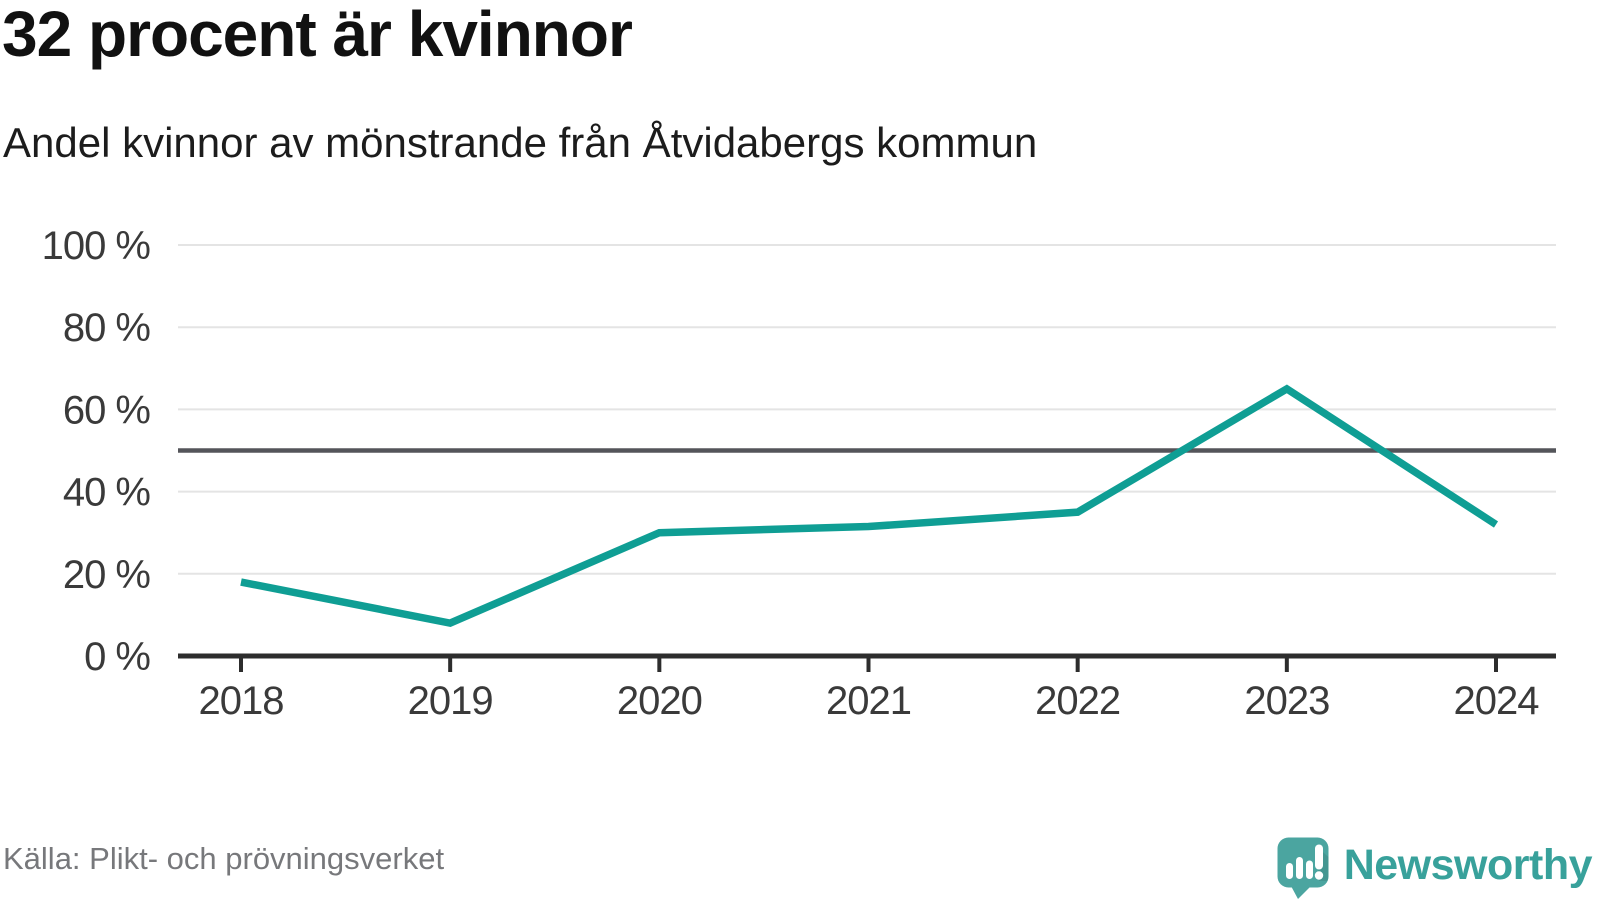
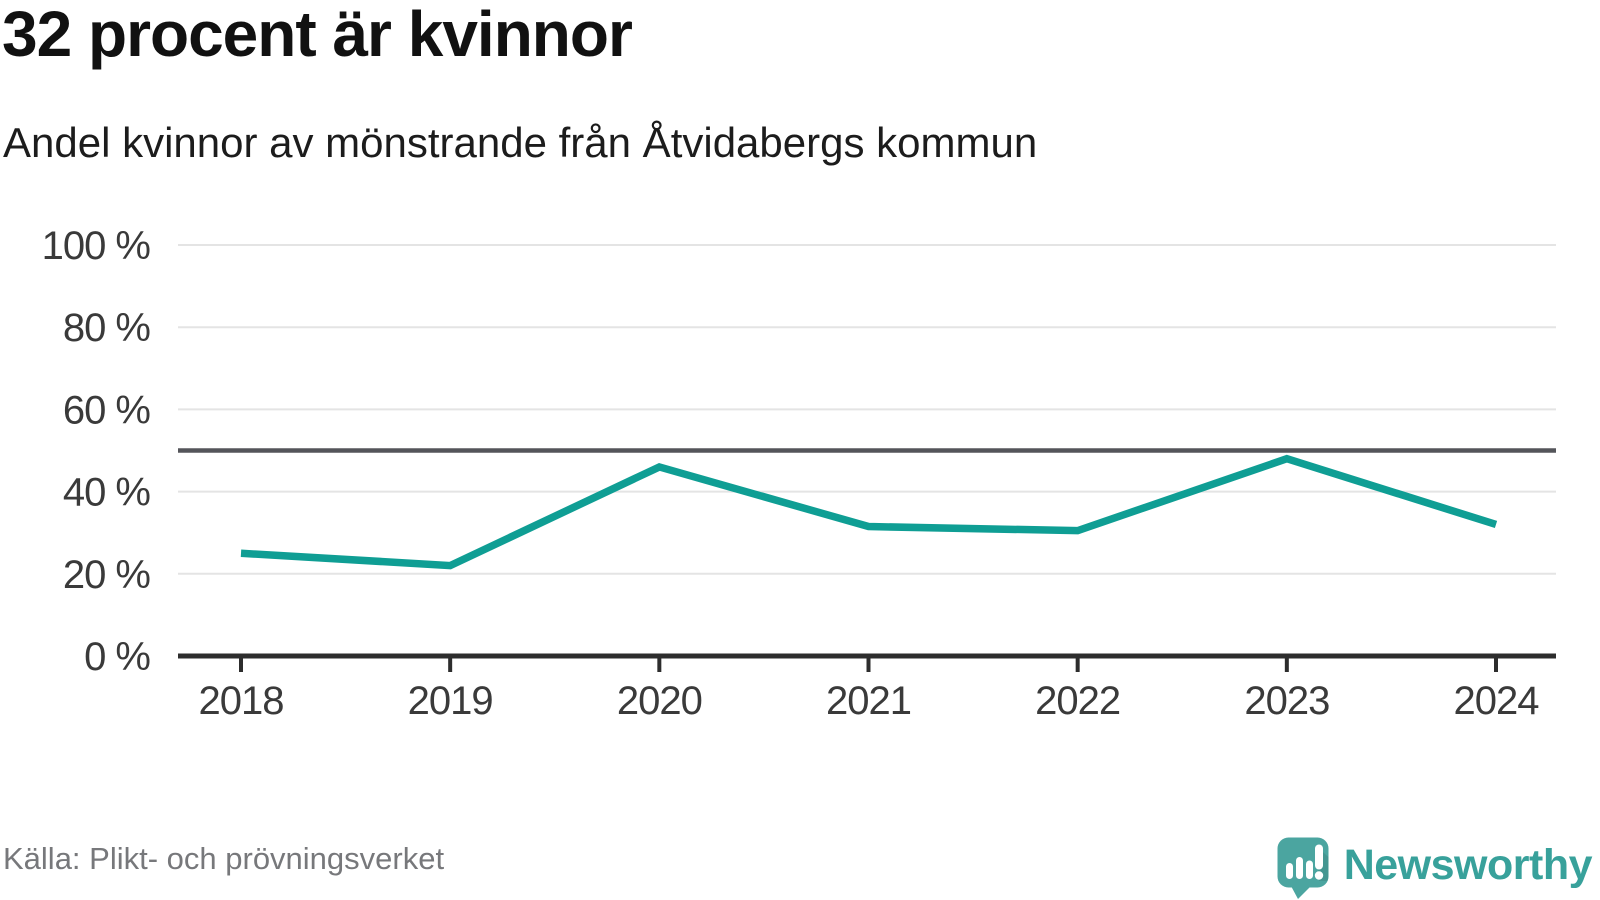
2018: 18% -> 25%
2019: 8% -> 22%
2020: 30% -> 46%
2022: 35% -> 30%
2023: 65% -> 48%
